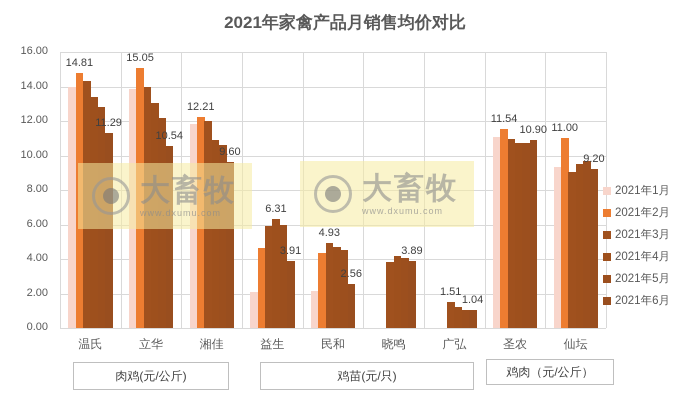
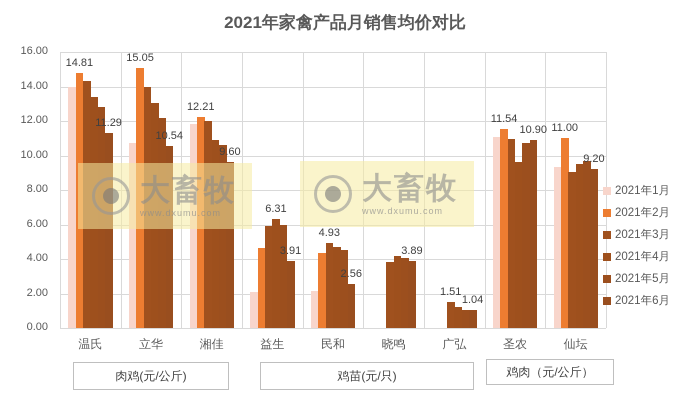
2021年1月/立华: 13.8 -> 10.7
2021年4月/圣农: 10.7 -> 9.6
